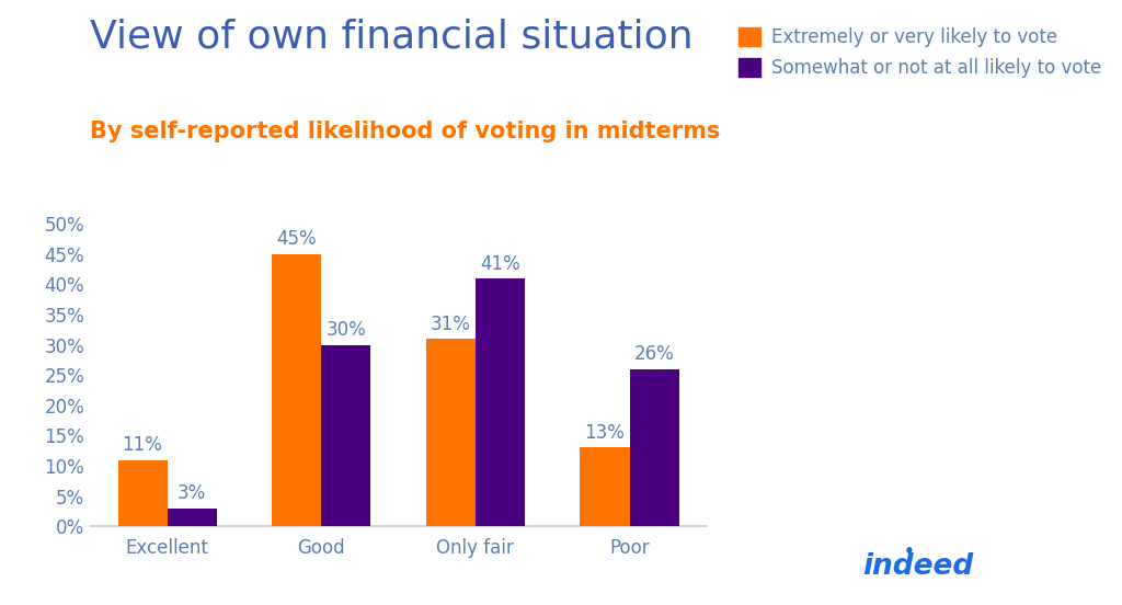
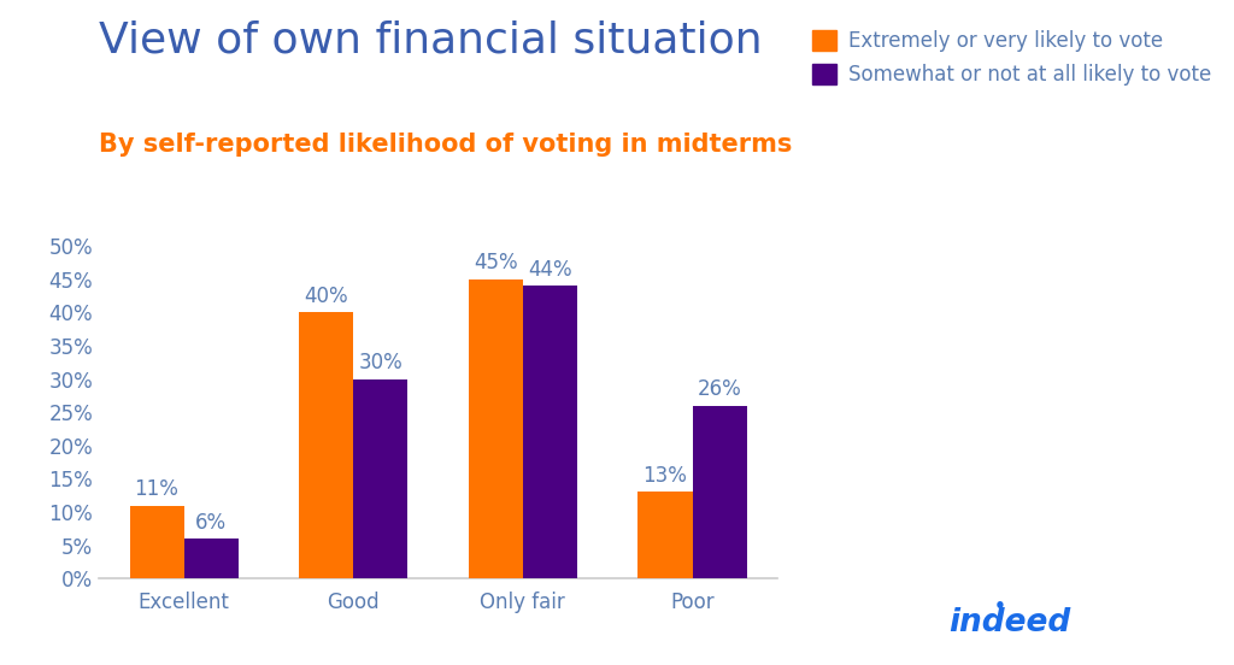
Somewhat or not at all likely to vote/Excellent: 3% -> 6%
Extremely or very likely to vote/Good: 45% -> 40%
Extremely or very likely to vote/Only fair: 31% -> 45%
Somewhat or not at all likely to vote/Only fair: 41% -> 44%
